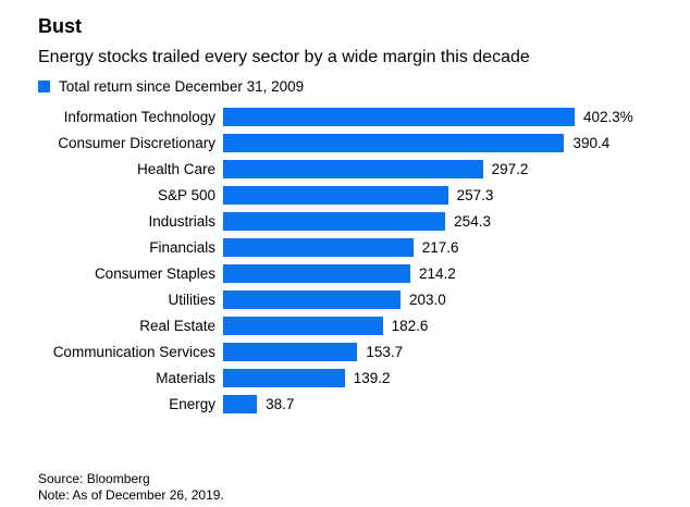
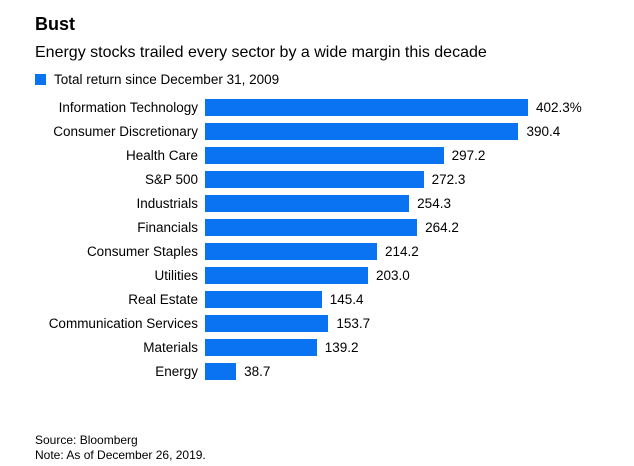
S&P 500: 257.3 -> 272.3
Financials: 217.6 -> 264.2
Real Estate: 182.6 -> 145.4
